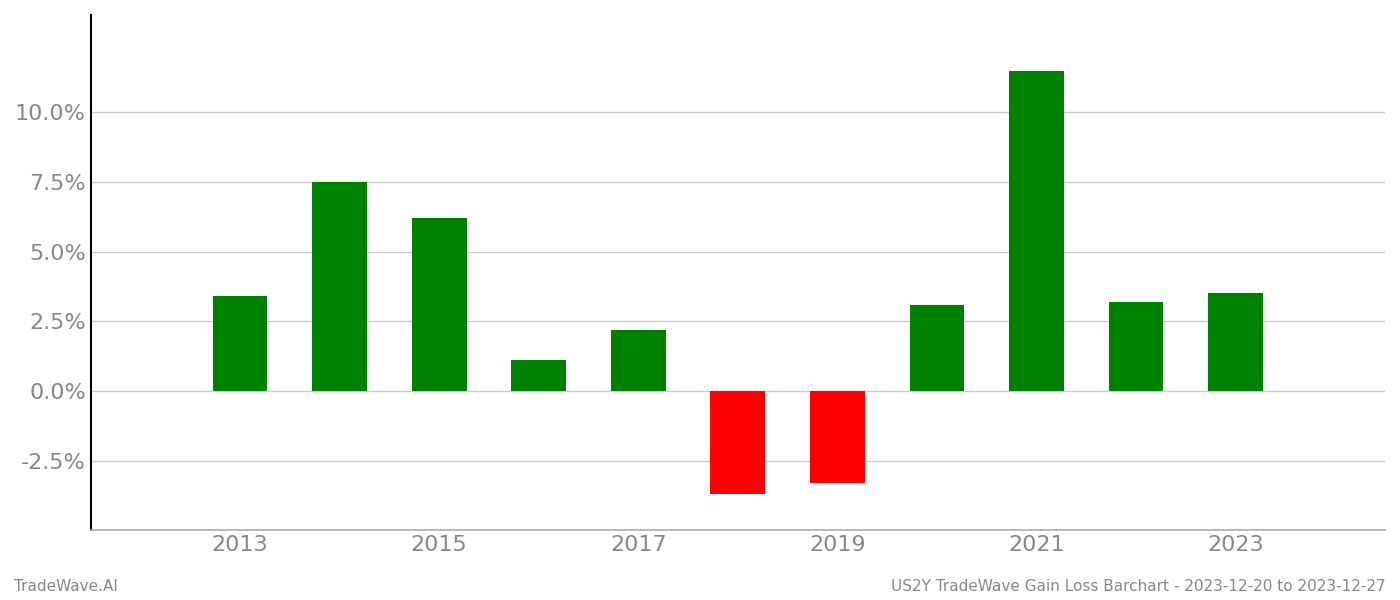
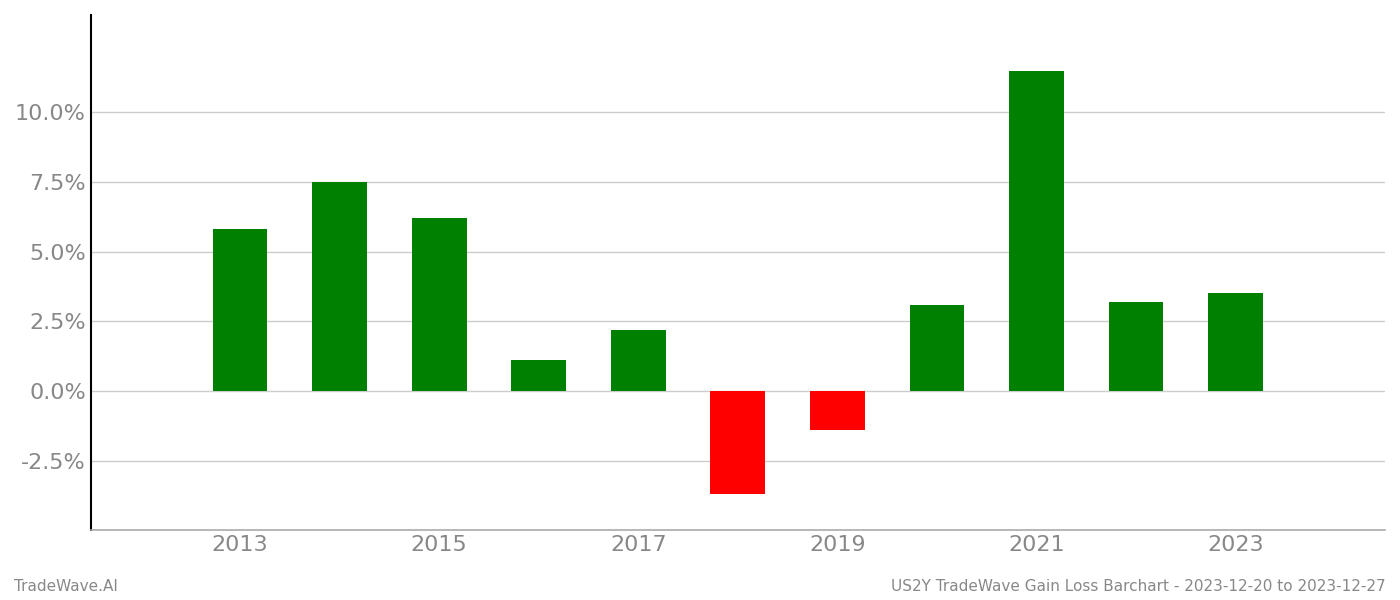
2013: 3.4% -> 5.8%
2019: -3.3% -> -1.4%
